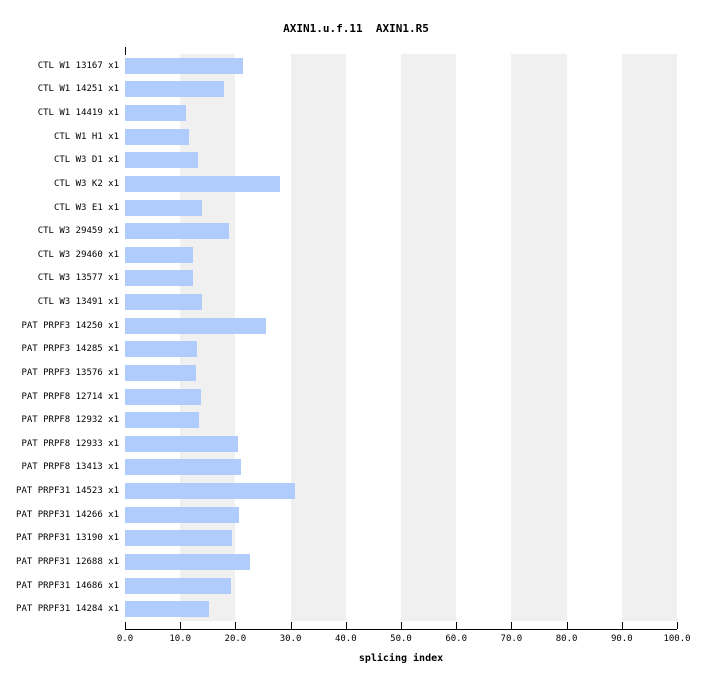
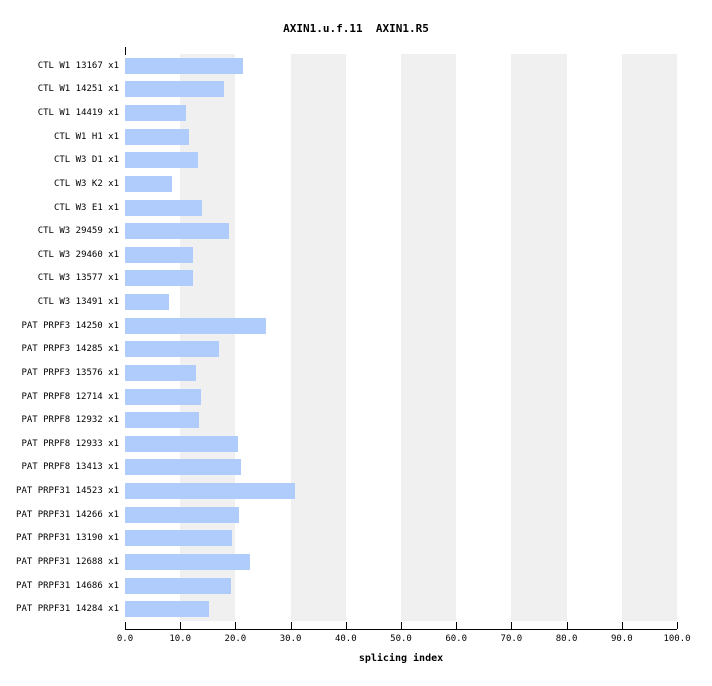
CTL W3 K2 x1: 28 -> 9
CTL W3 13491 x1: 14 -> 8
PAT PRPF3 14285 x1: 13 -> 17
